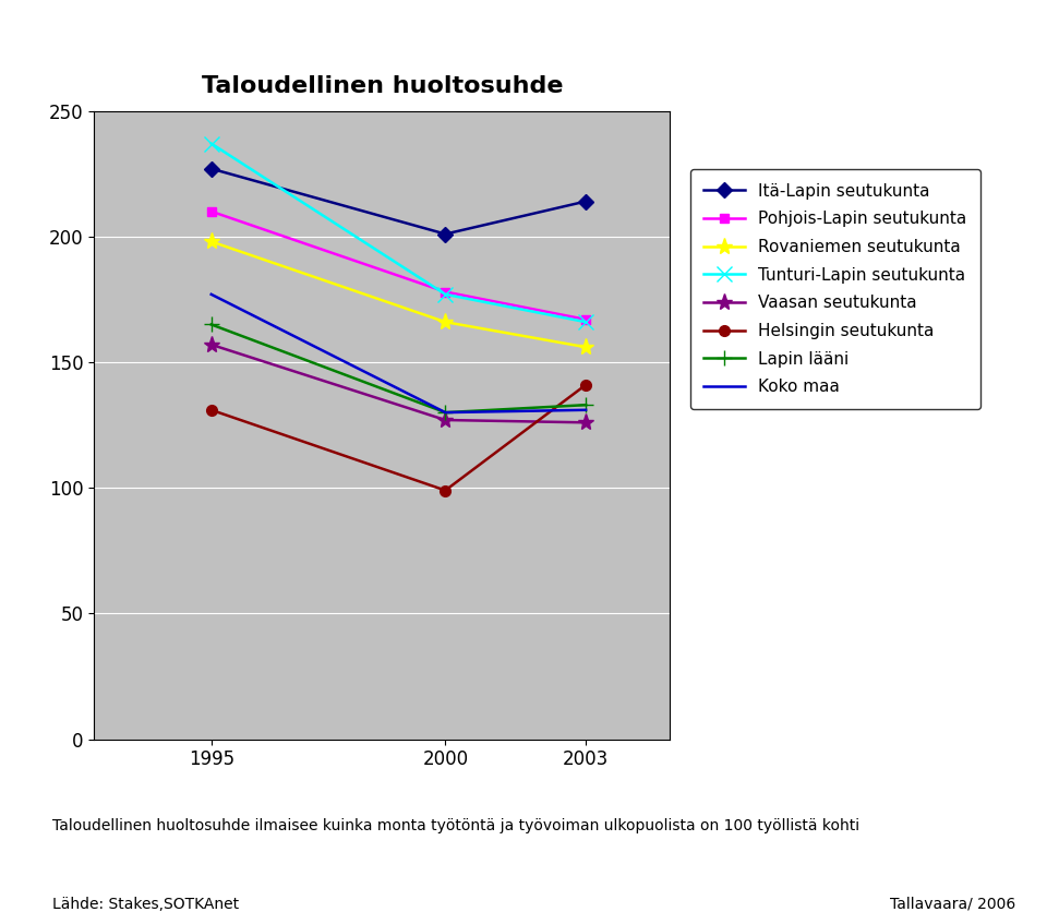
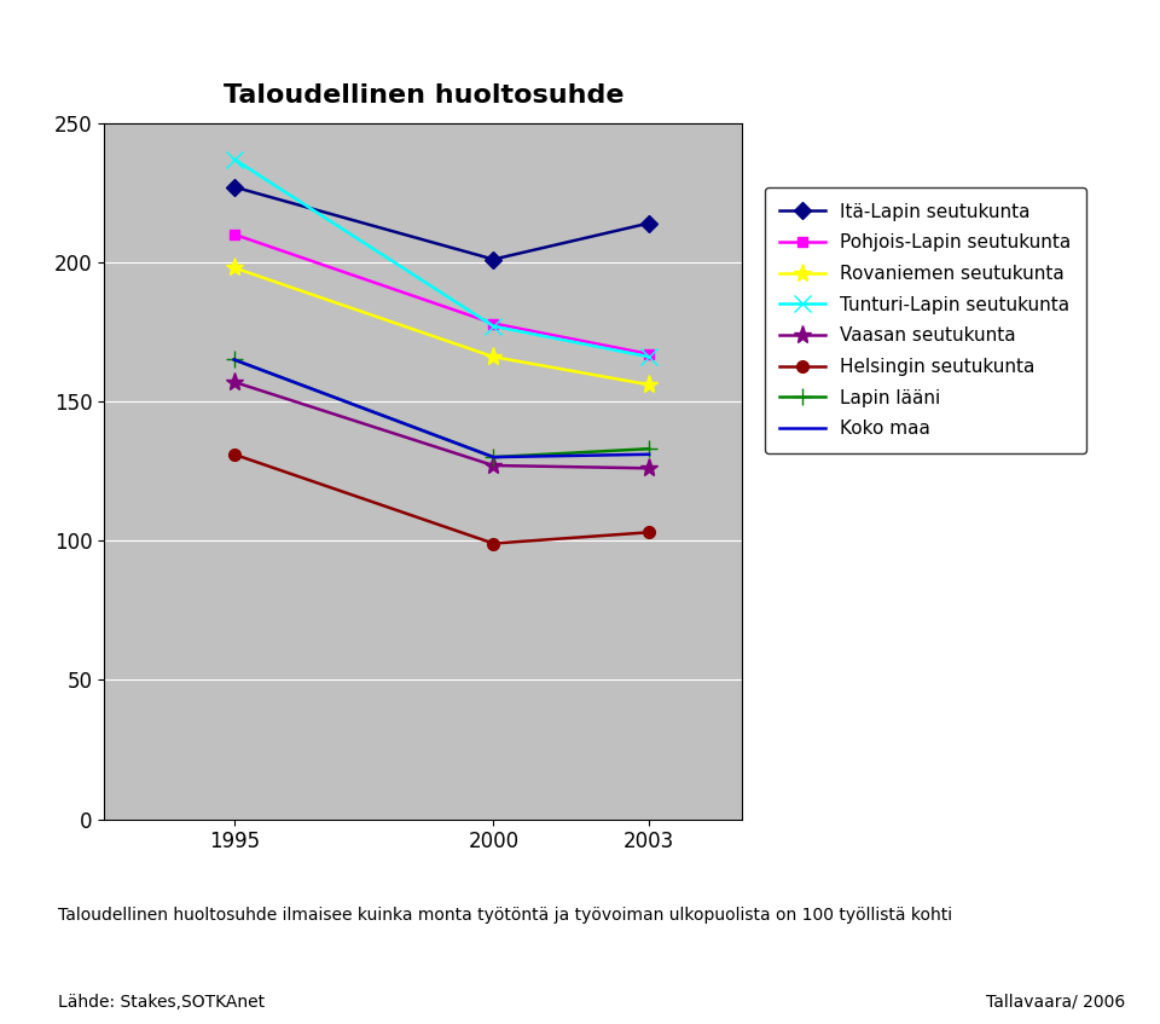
Koko maa/1995: 177 -> 165
Helsingin seutukunta/2003: 141 -> 103
